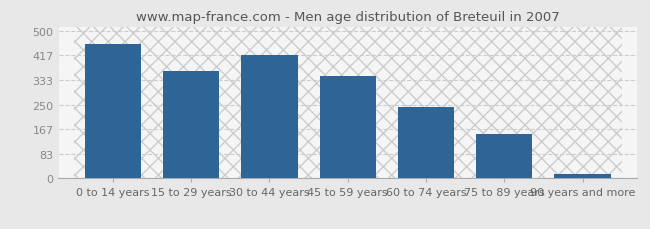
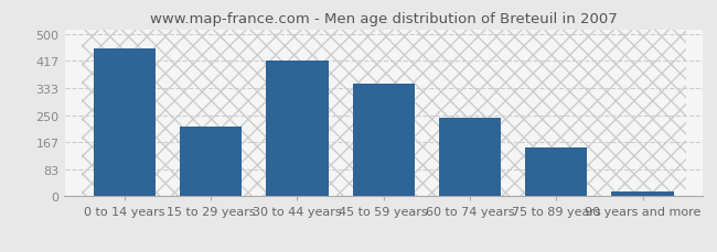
15 to 29 years: 365 -> 215
